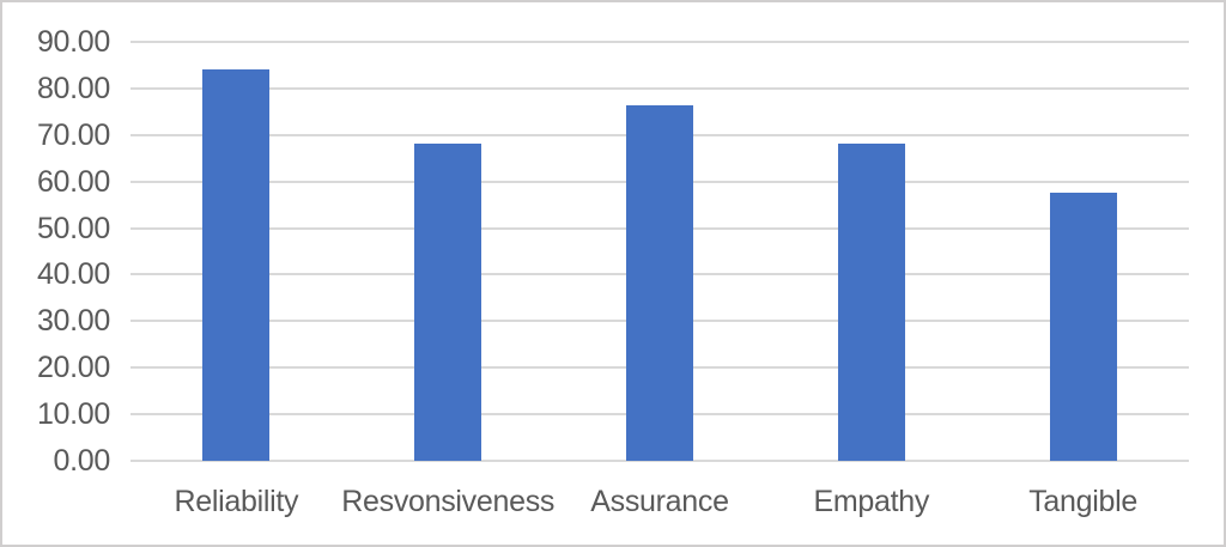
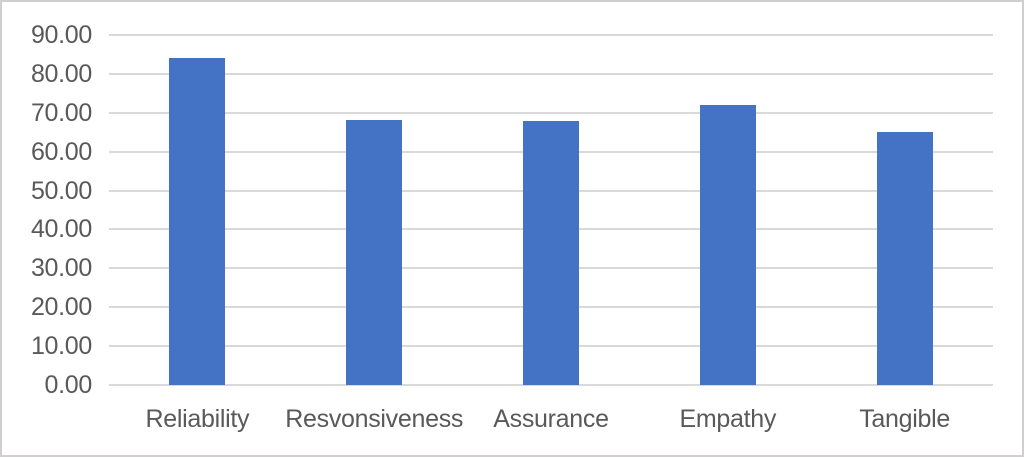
Assurance: 76 -> 68
Empathy: 68 -> 72
Tangible: 58 -> 65
